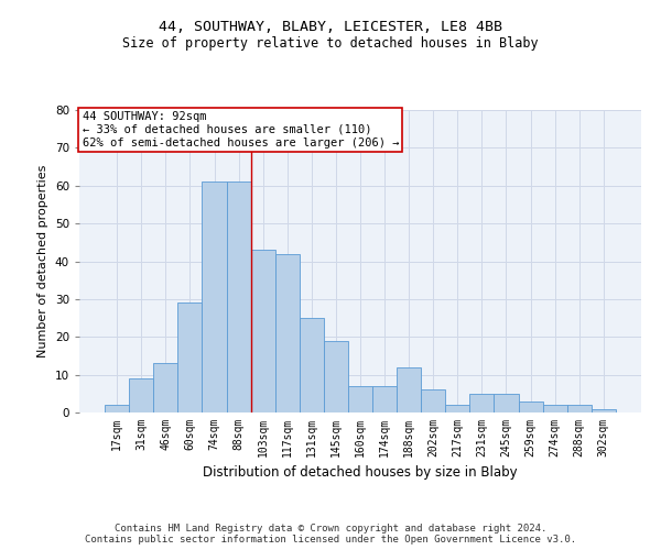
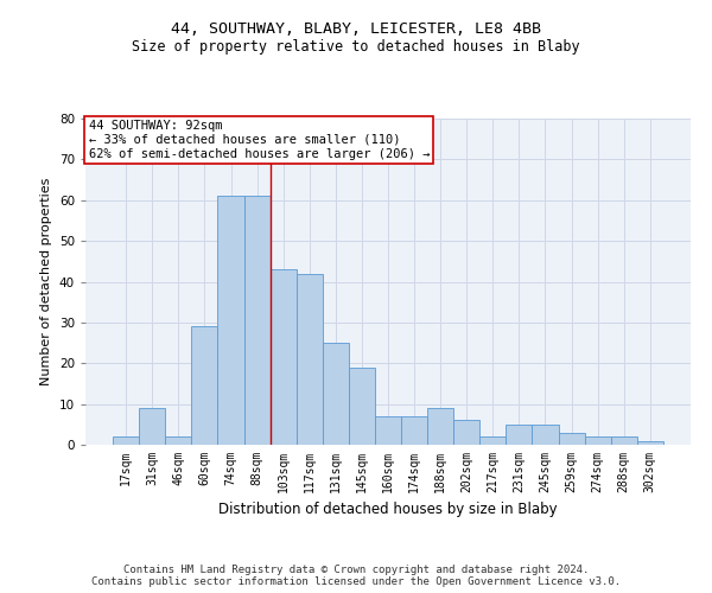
46sqm: 13 -> 2
188sqm: 12 -> 9
